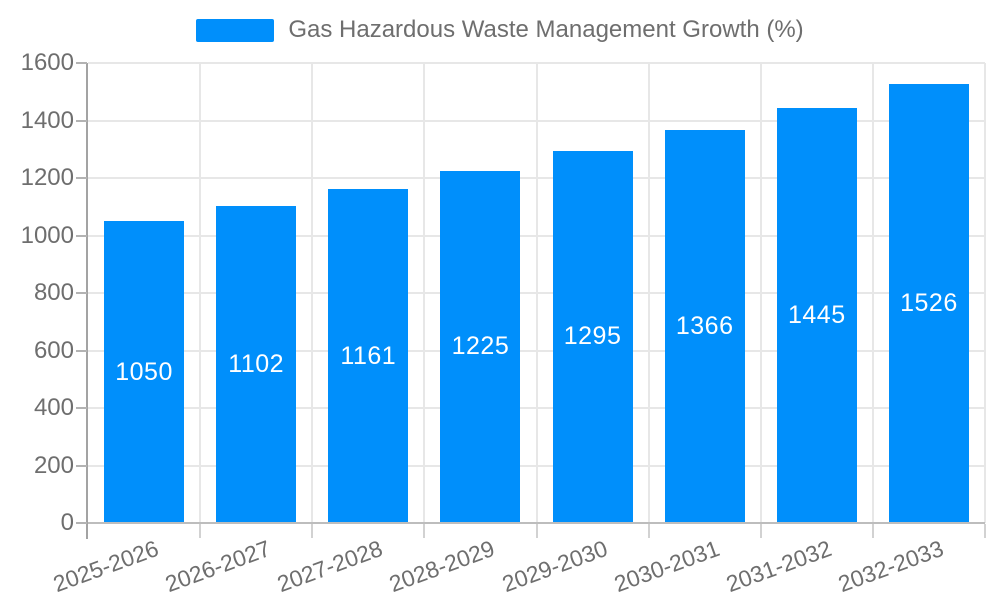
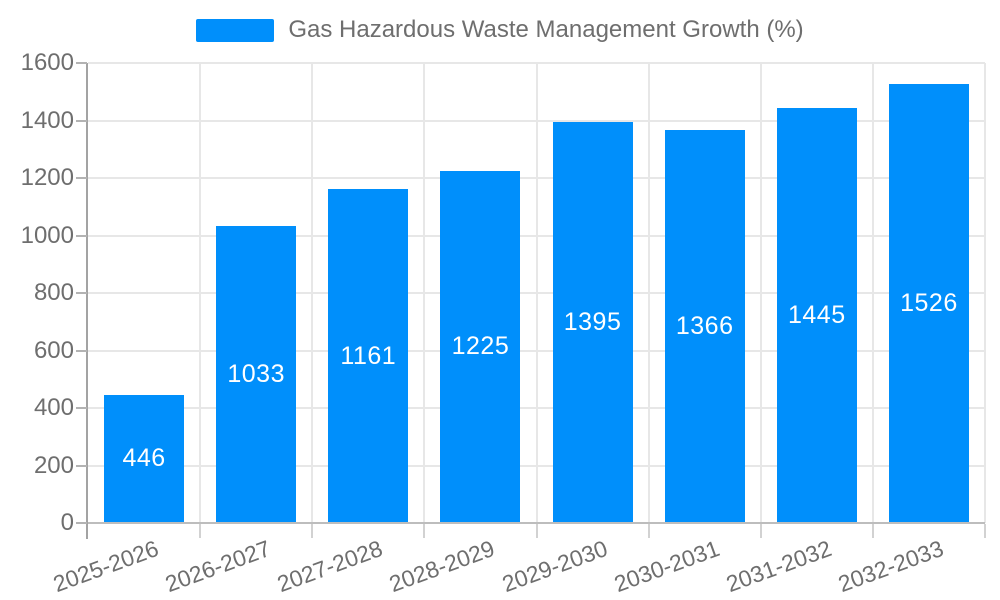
2025-2026: 1050 -> 446
2026-2027: 1102 -> 1033
2029-2030: 1295 -> 1395
